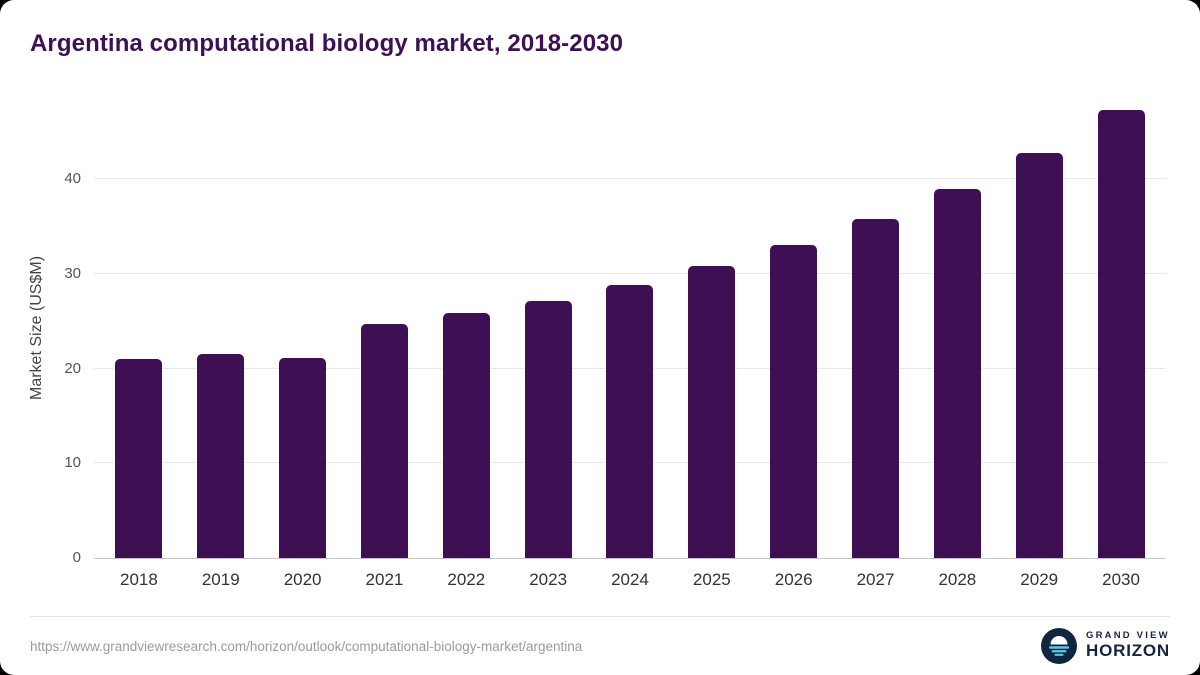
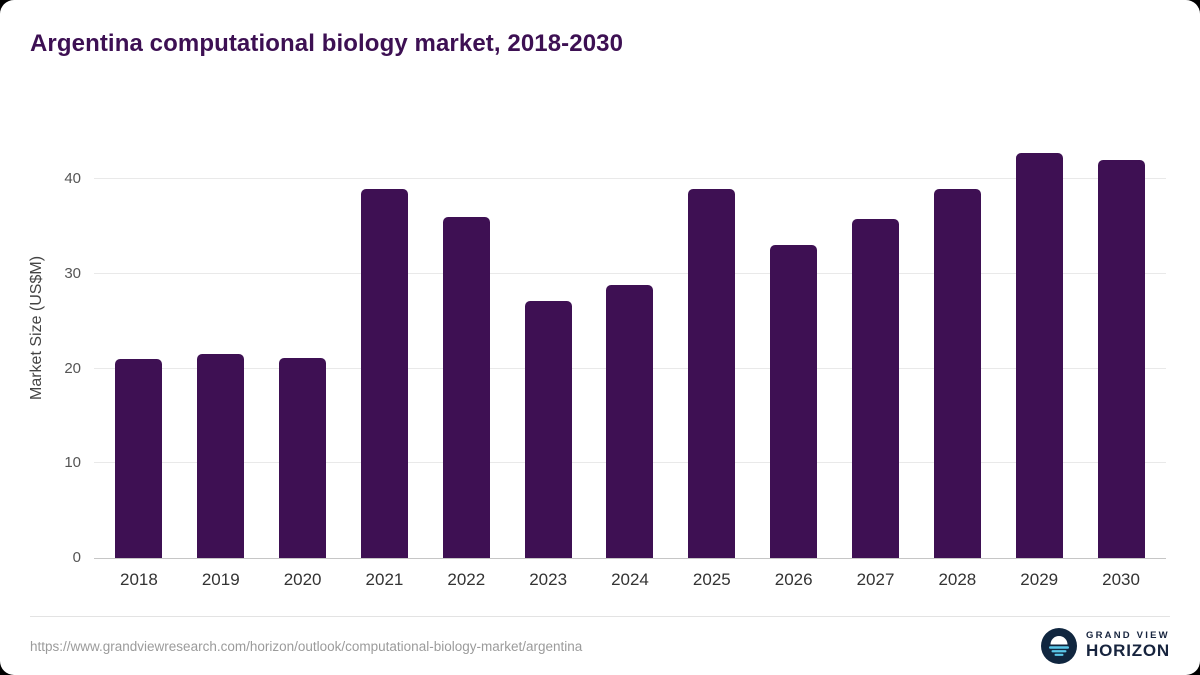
2021: 25 -> 39
2022: 26 -> 36
2025: 31 -> 39
2030: 47 -> 42
